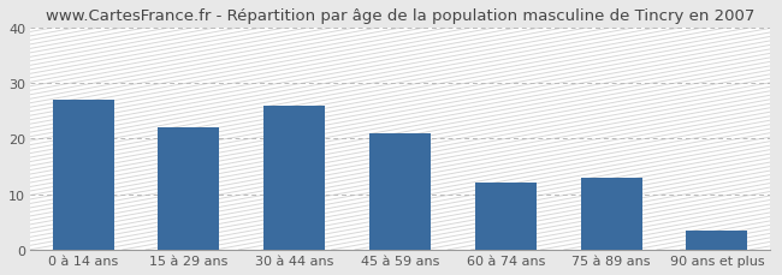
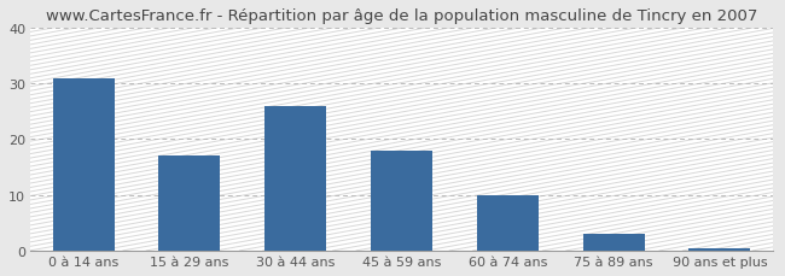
0 à 14 ans: 27.0 -> 31.0
15 à 29 ans: 22.0 -> 17.0
45 à 59 ans: 21.0 -> 18.0
60 à 74 ans: 12.0 -> 10.0
75 à 89 ans: 13.0 -> 3.0
90 ans et plus: 3.5 -> 0.5
